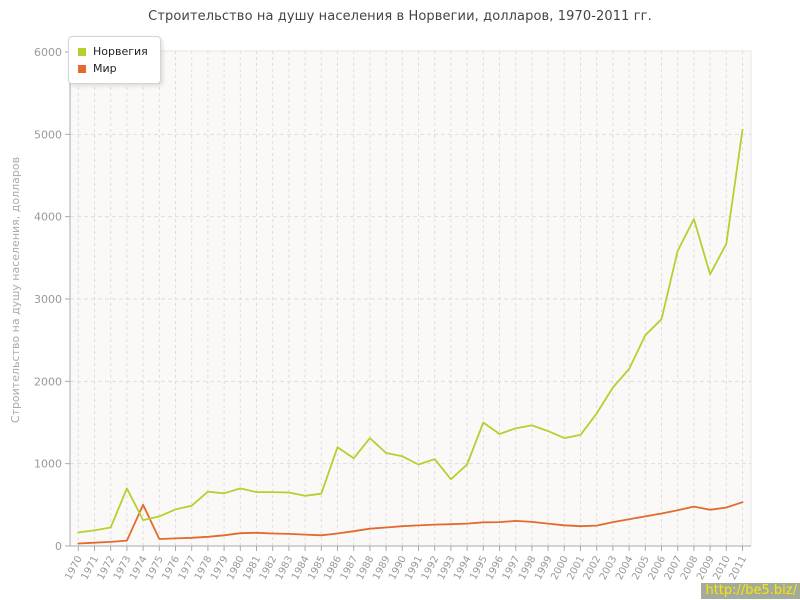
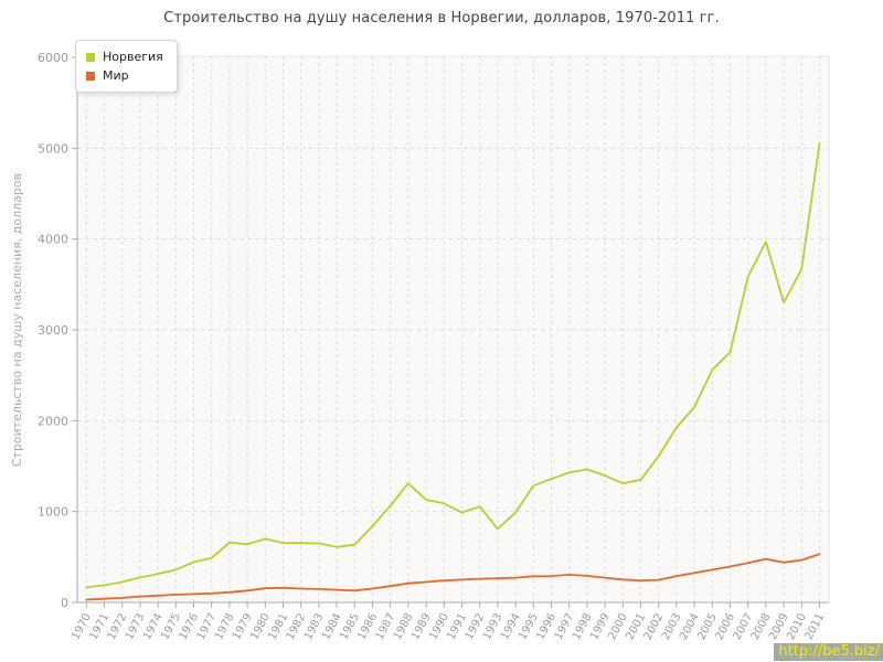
Норвегия/1973: 700 -> 300
Мир/1974: 500 -> 100
Норвегия/1986: 1200 -> 800
Норвегия/1995: 1500 -> 1300
